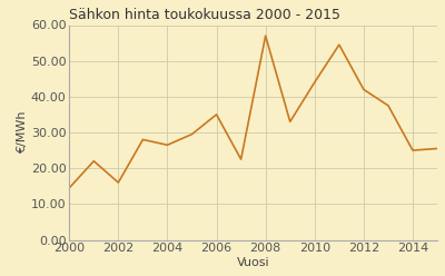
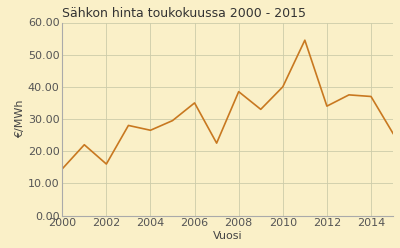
2008: 57.0 -> 38.5
2010: 44.0 -> 40.0
2012: 42.0 -> 34.0
2014: 25.0 -> 37.0
